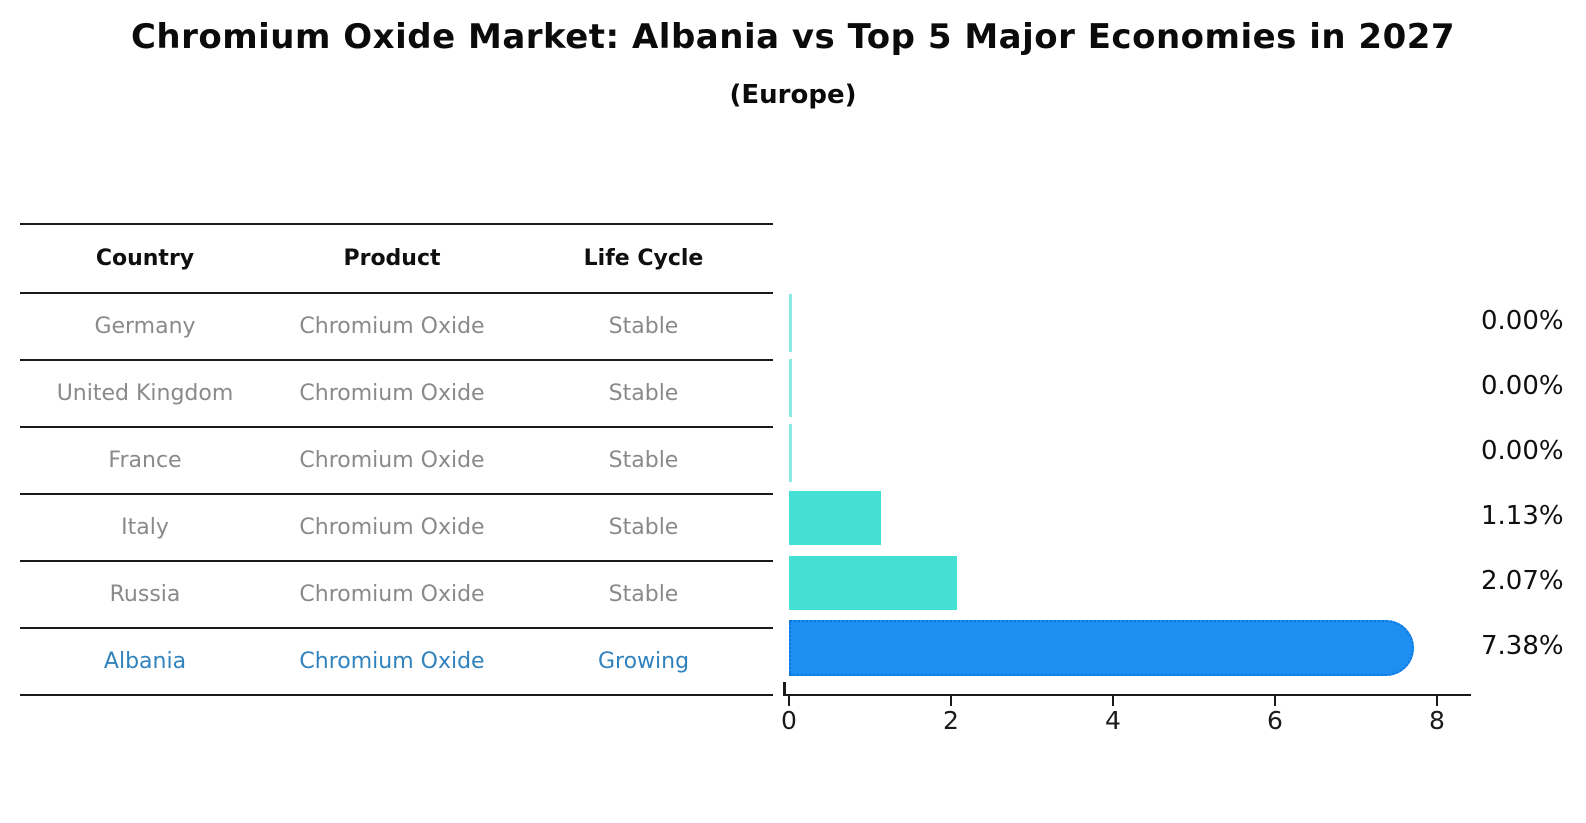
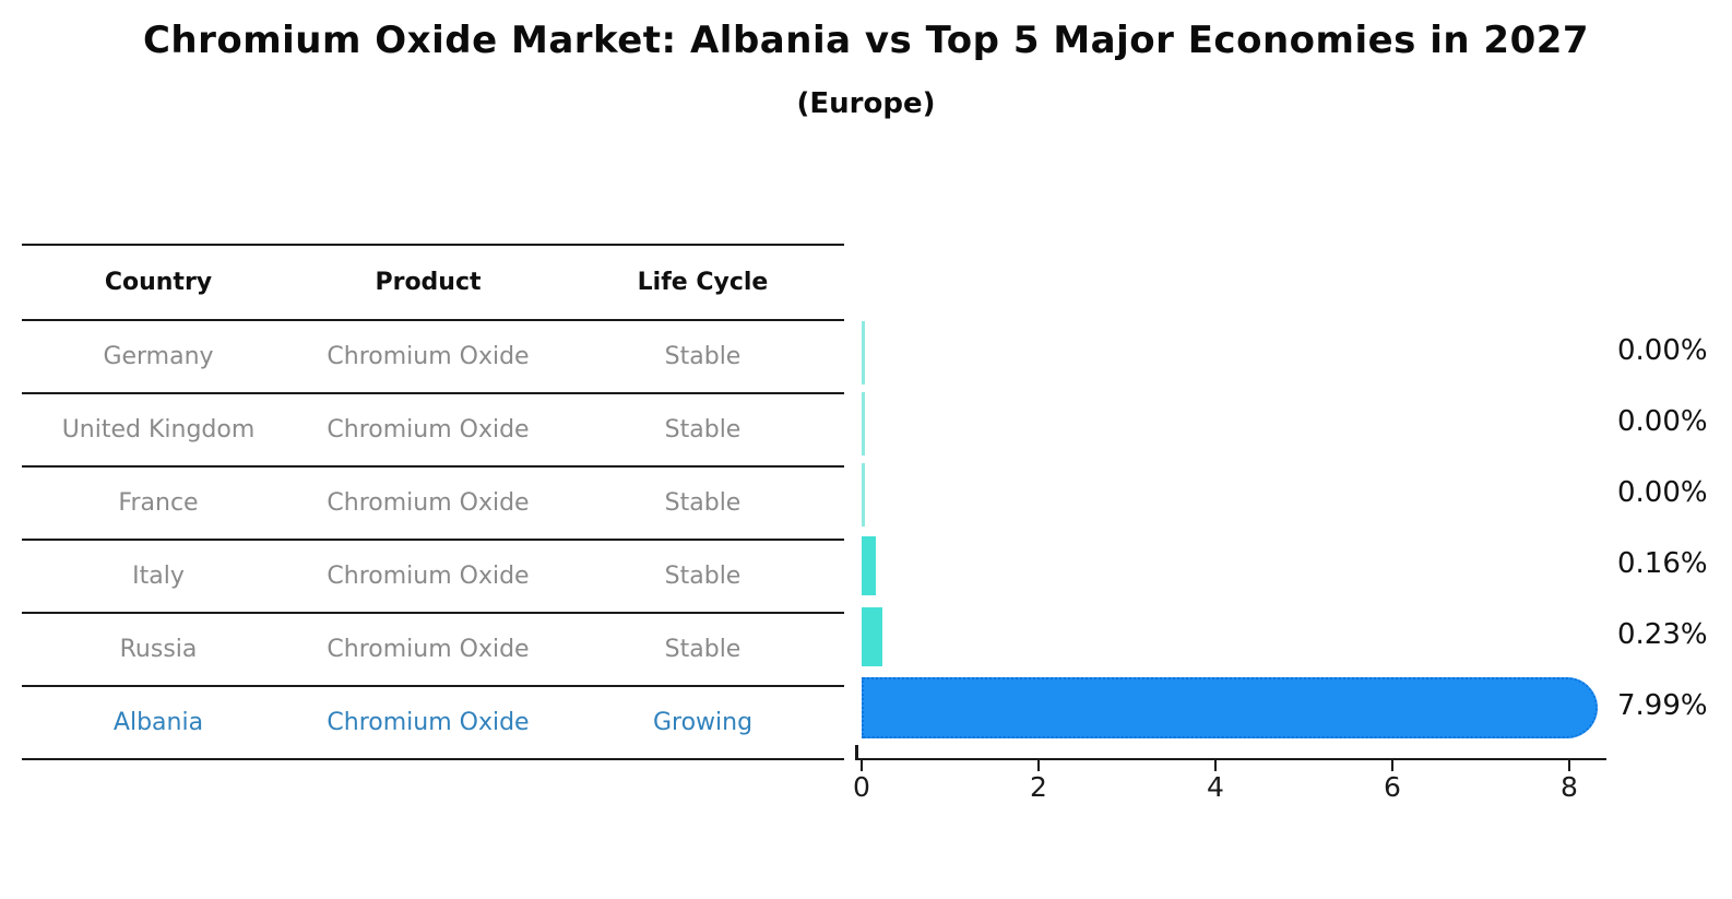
Italy: 1.13% -> 0.16%
Russia: 2.07% -> 0.23%
Albania: 7.38% -> 7.99%
